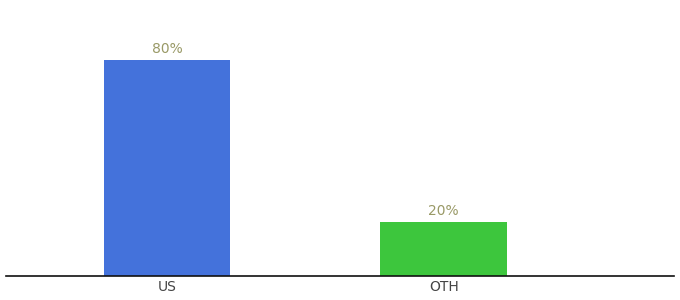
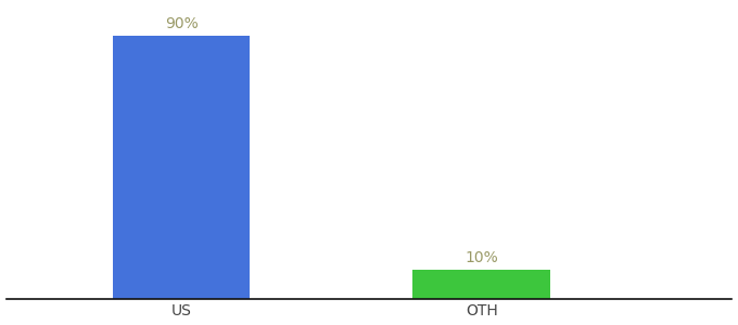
US: 80% -> 90%
OTH: 20% -> 10%
